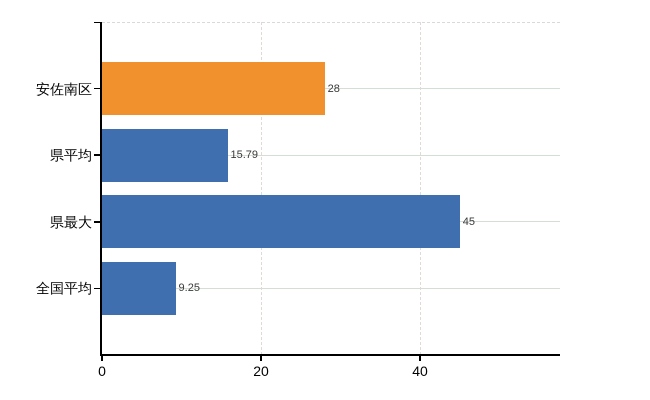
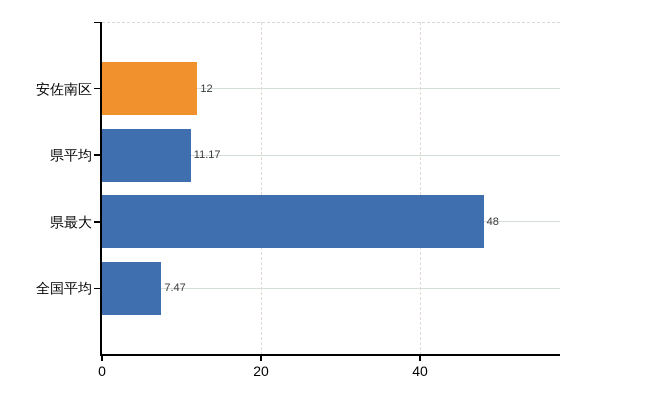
安佐南区: 28 -> 12
県平均: 15.79 -> 11.17
県最大: 45 -> 48
全国平均: 9.25 -> 7.47
